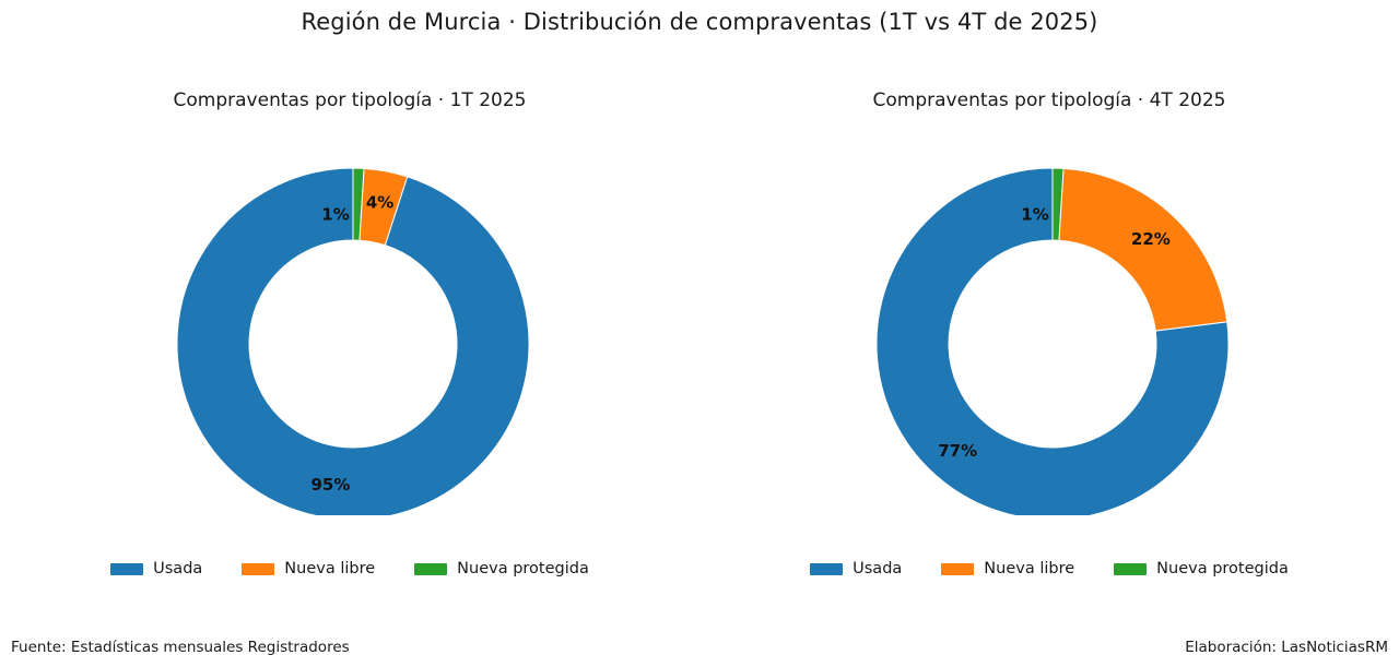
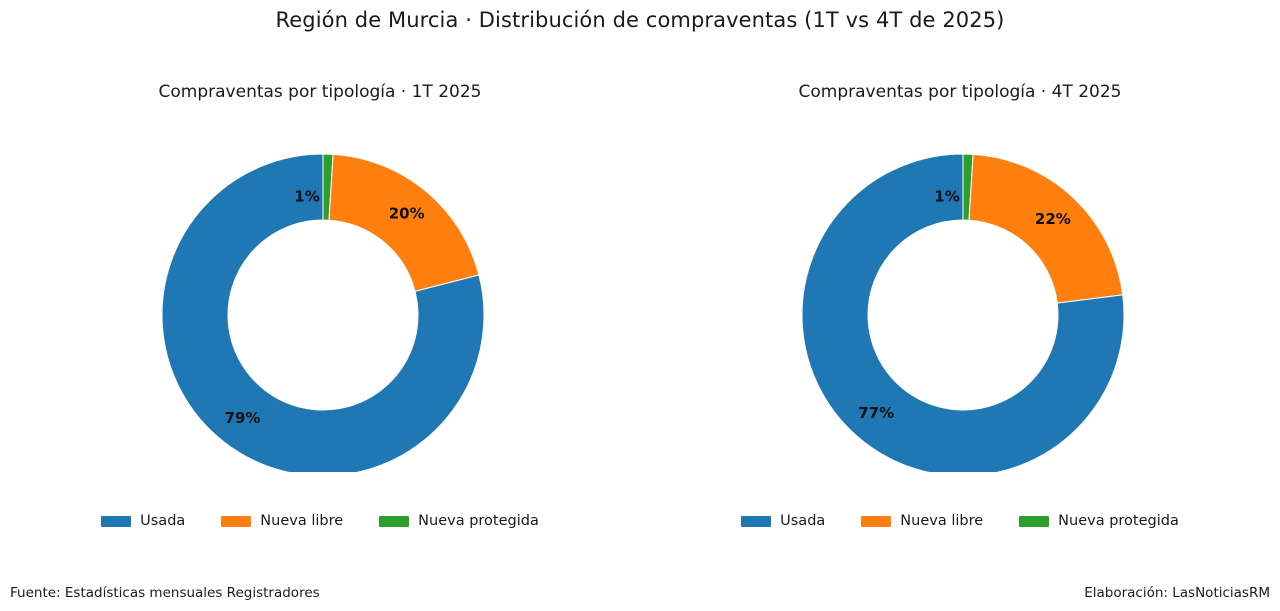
Compraventas por tipología · 1T 2025/Usada: 95% -> 79%
Compraventas por tipología · 1T 2025/Nueva libre: 4% -> 20%
